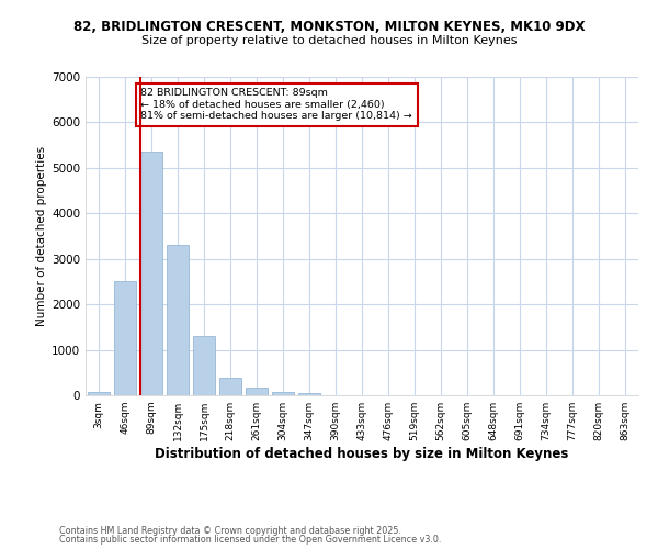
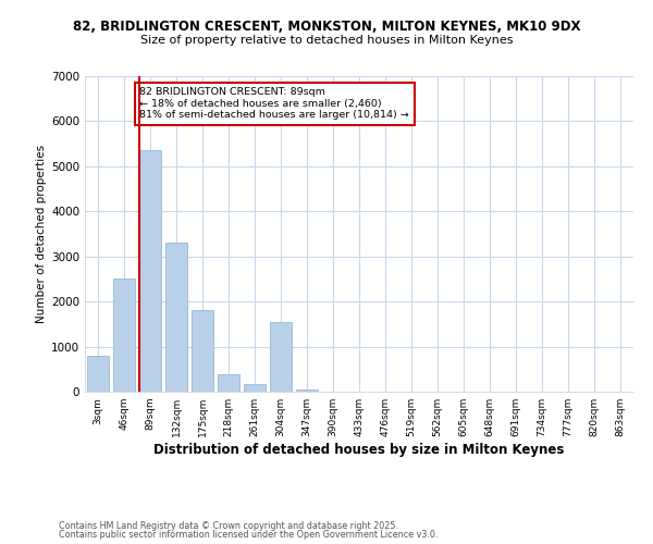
3sqm: 80 -> 800
175sqm: 1300 -> 1800
304sqm: 80 -> 1550
